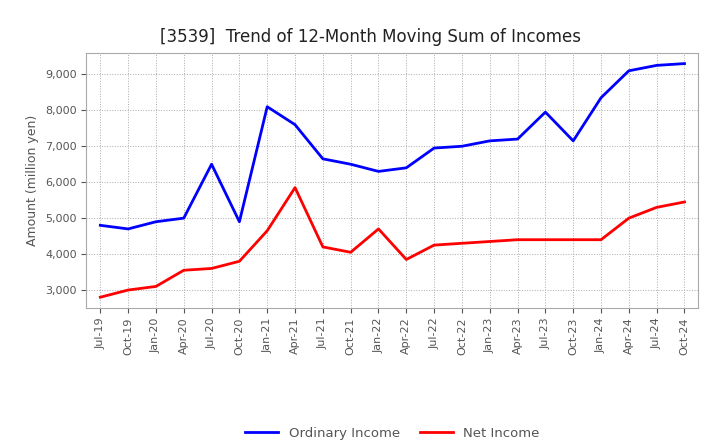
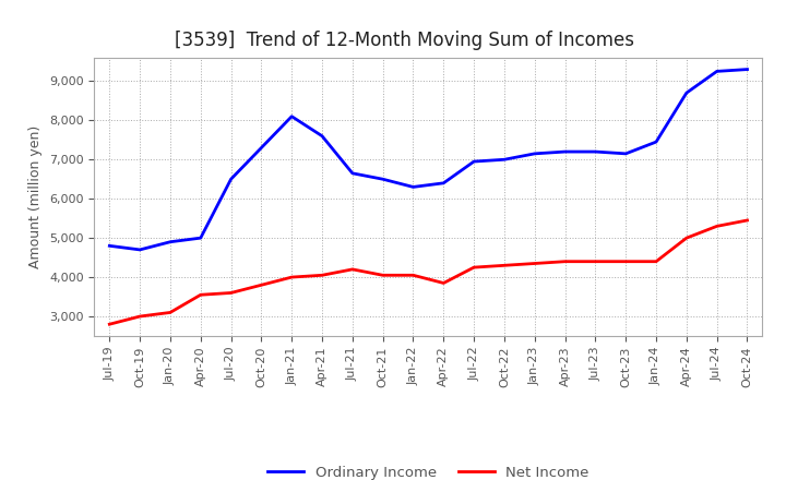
Ordinary Income/Oct-20: 4,900 -> 7,300
Net Income/Jan-21: 4,650 -> 4,000
Net Income/Apr-21: 5,850 -> 4,050
Net Income/Jan-22: 4,700 -> 4,050
Ordinary Income/Jul-23: 7,950 -> 7,200
Ordinary Income/Jan-24: 8,350 -> 7,450
Ordinary Income/Apr-24: 9,100 -> 8,700
